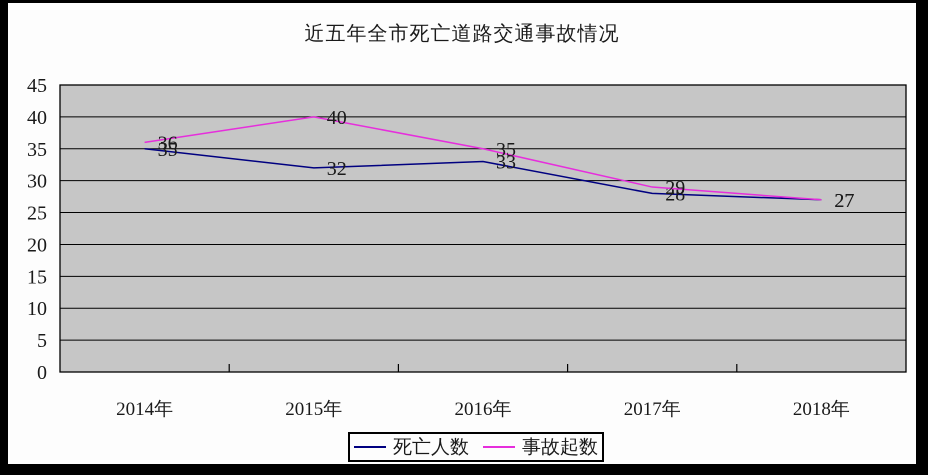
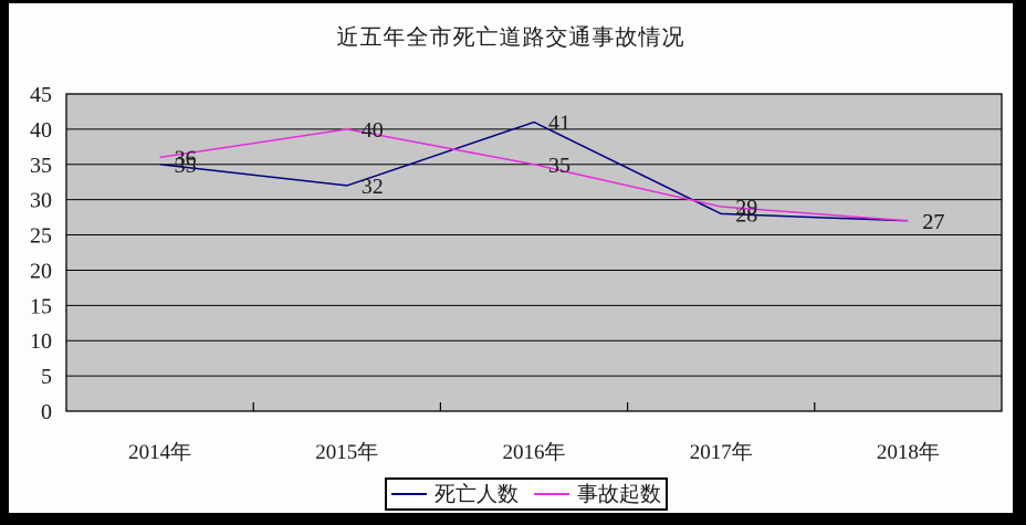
死亡人数/2016年: 33 -> 41
